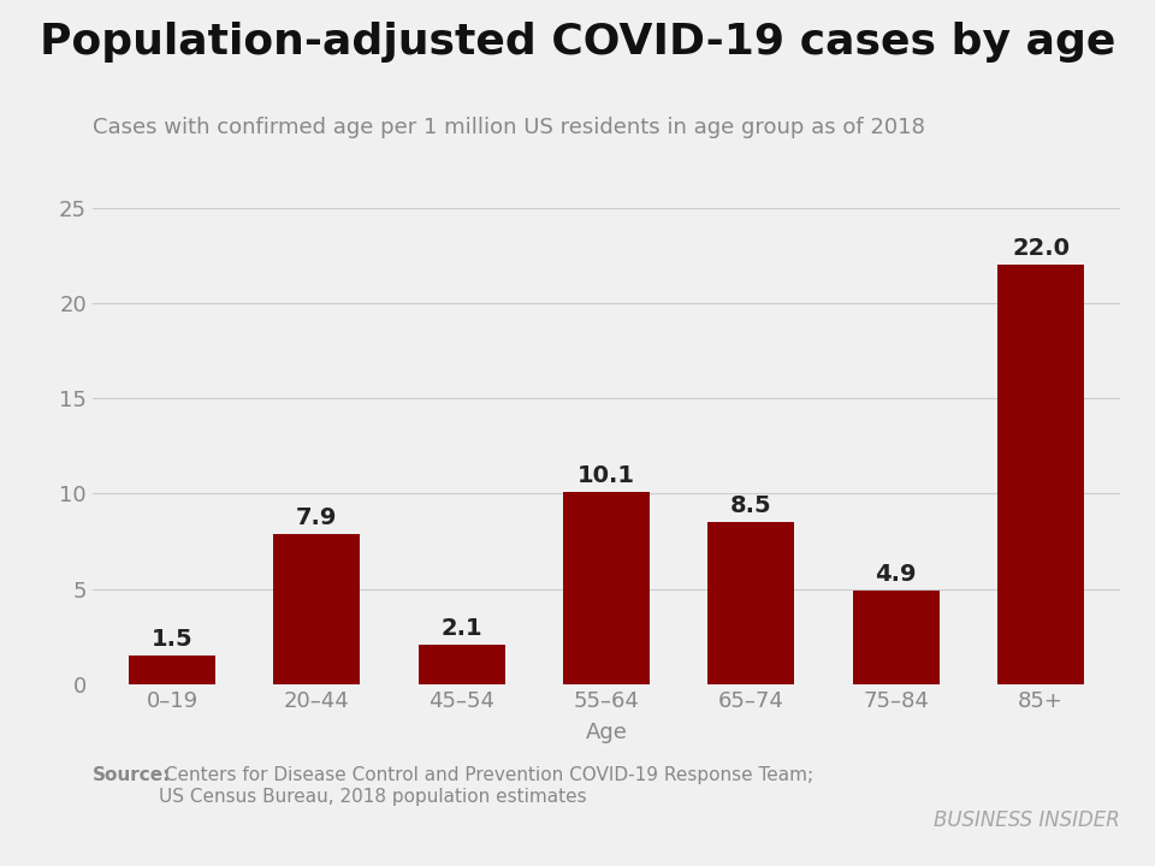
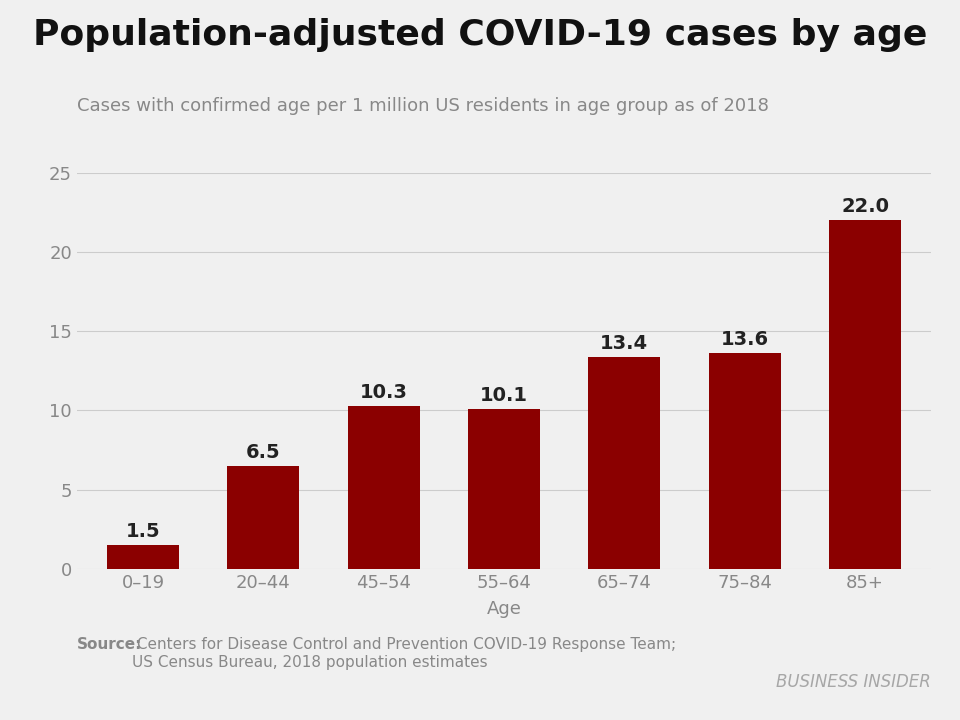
20–44: 7.9 -> 6.5
45–54: 2.1 -> 10.3
65–74: 8.5 -> 13.4
75–84: 4.9 -> 13.6
